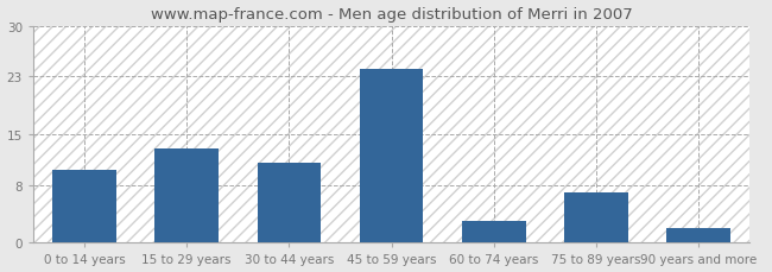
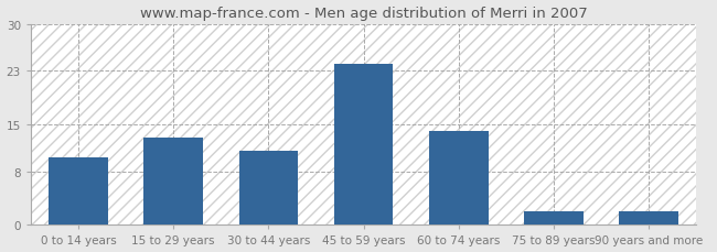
60 to 74 years: 3 -> 14
75 to 89 years: 7 -> 2
